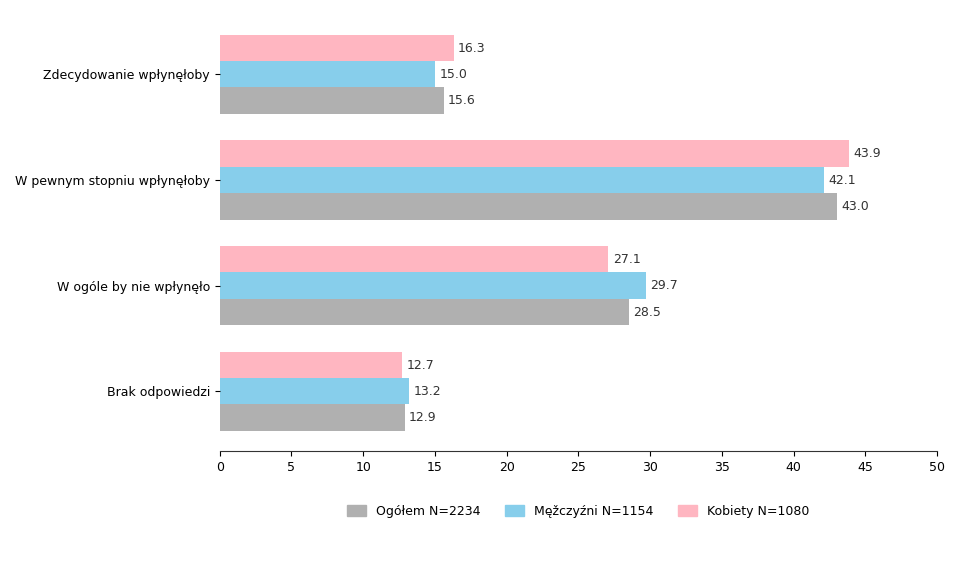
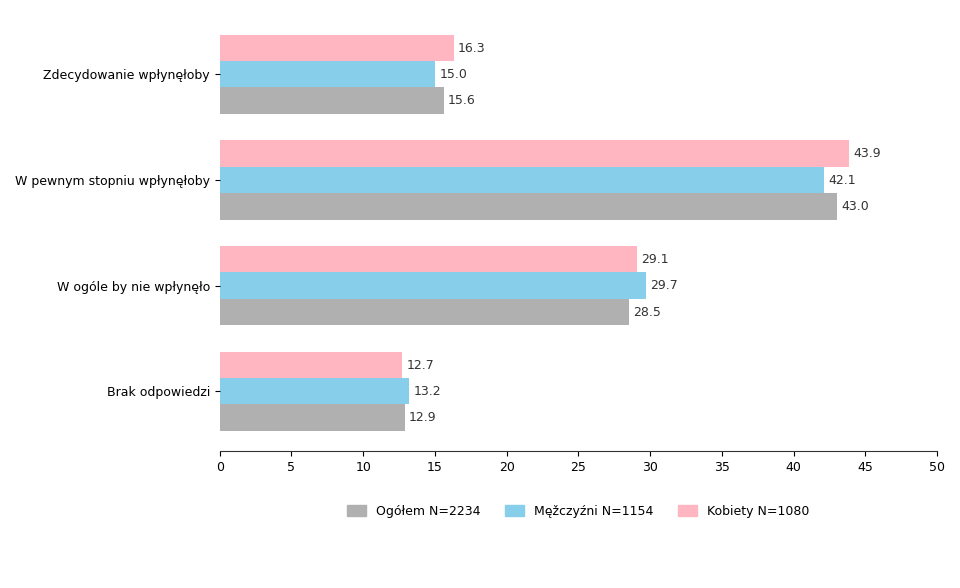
Kobiety N=1080/W ogóle by nie wpłynęło: 27.1 -> 29.1
